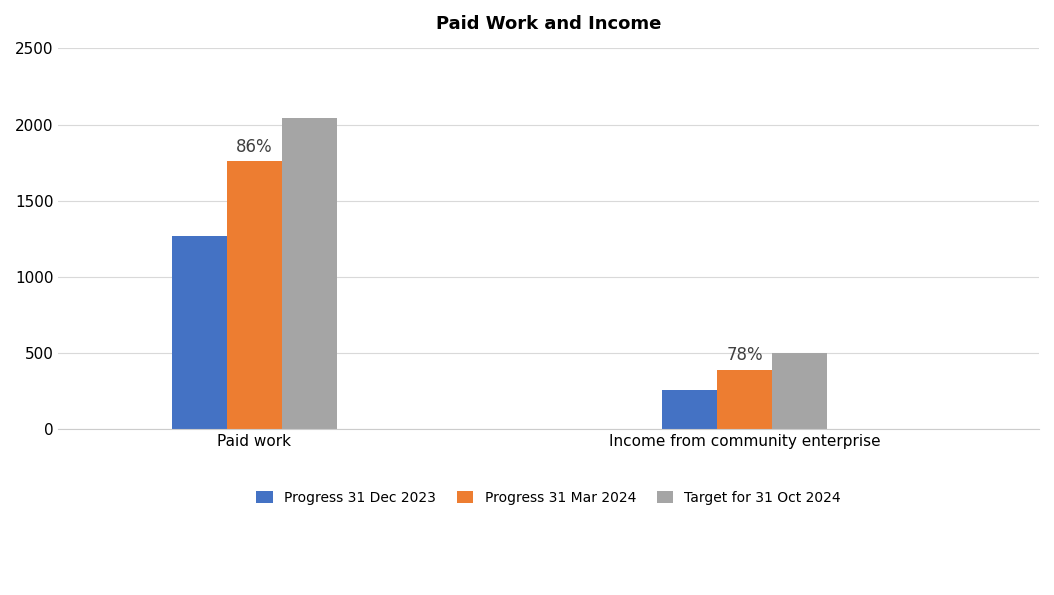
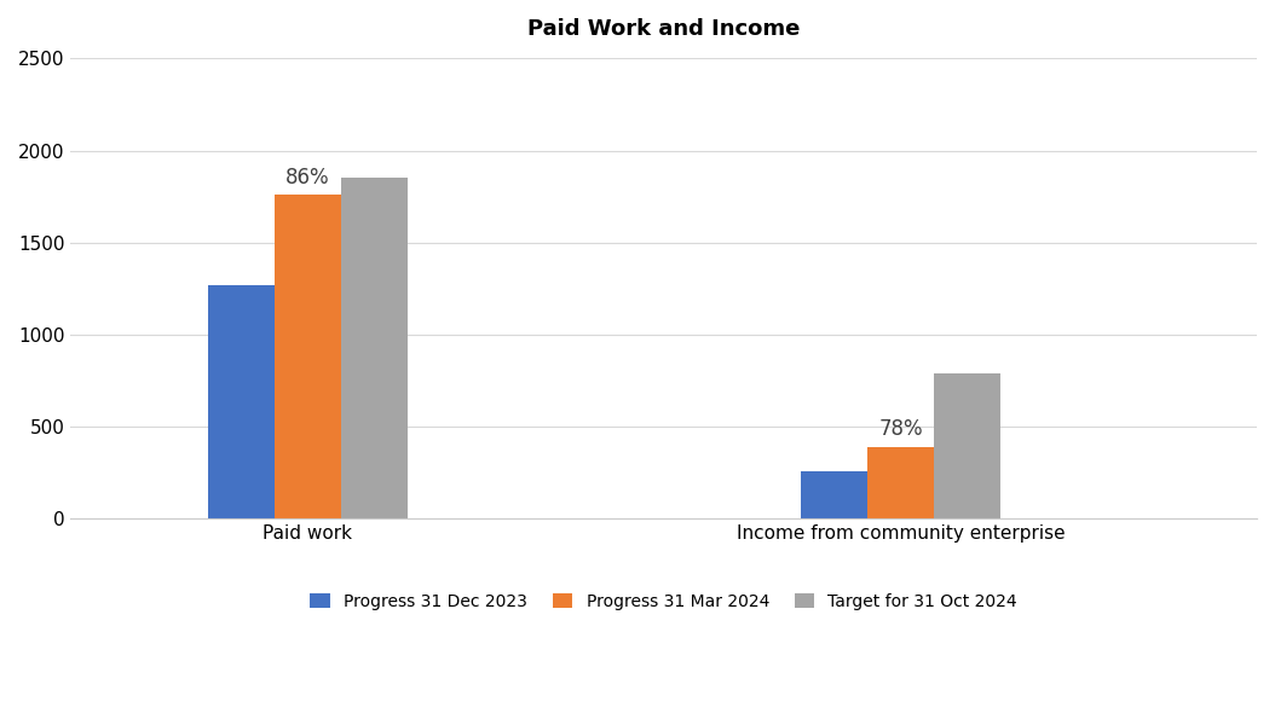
Target for 31 Oct 2024/Paid work: 2040 -> 1850
Target for 31 Oct 2024/Income from community enterprise: 500 -> 790
